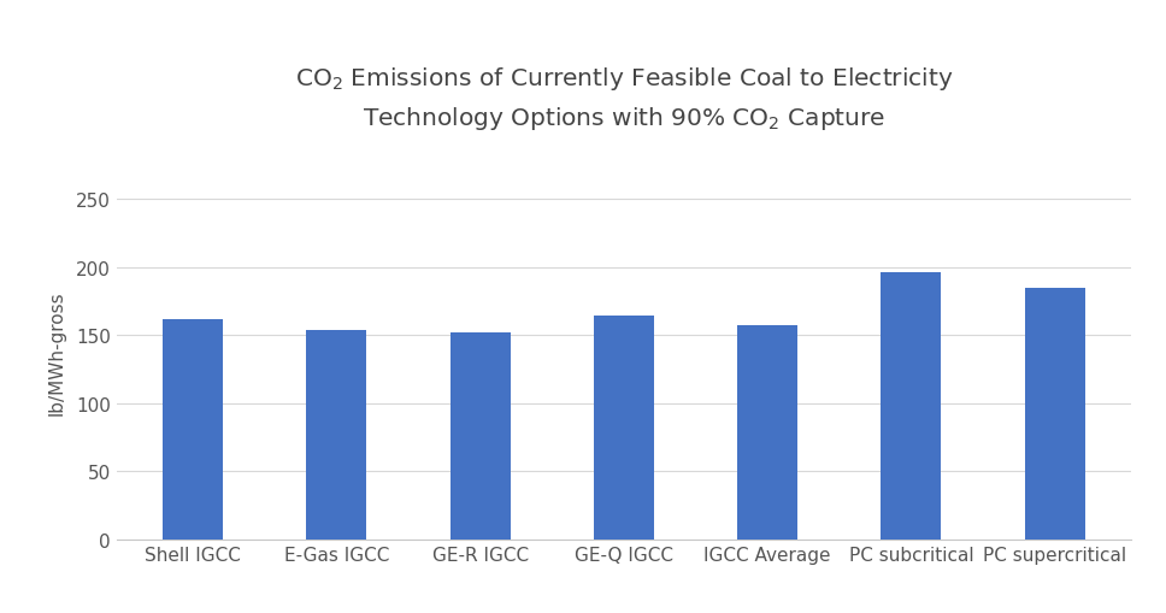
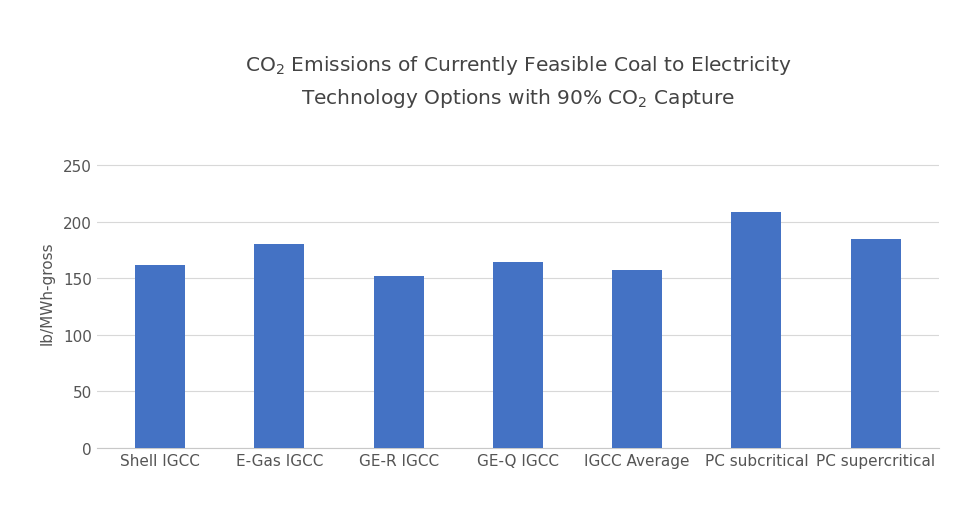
E-Gas IGCC: 154 -> 180
PC subcritical: 196 -> 208
